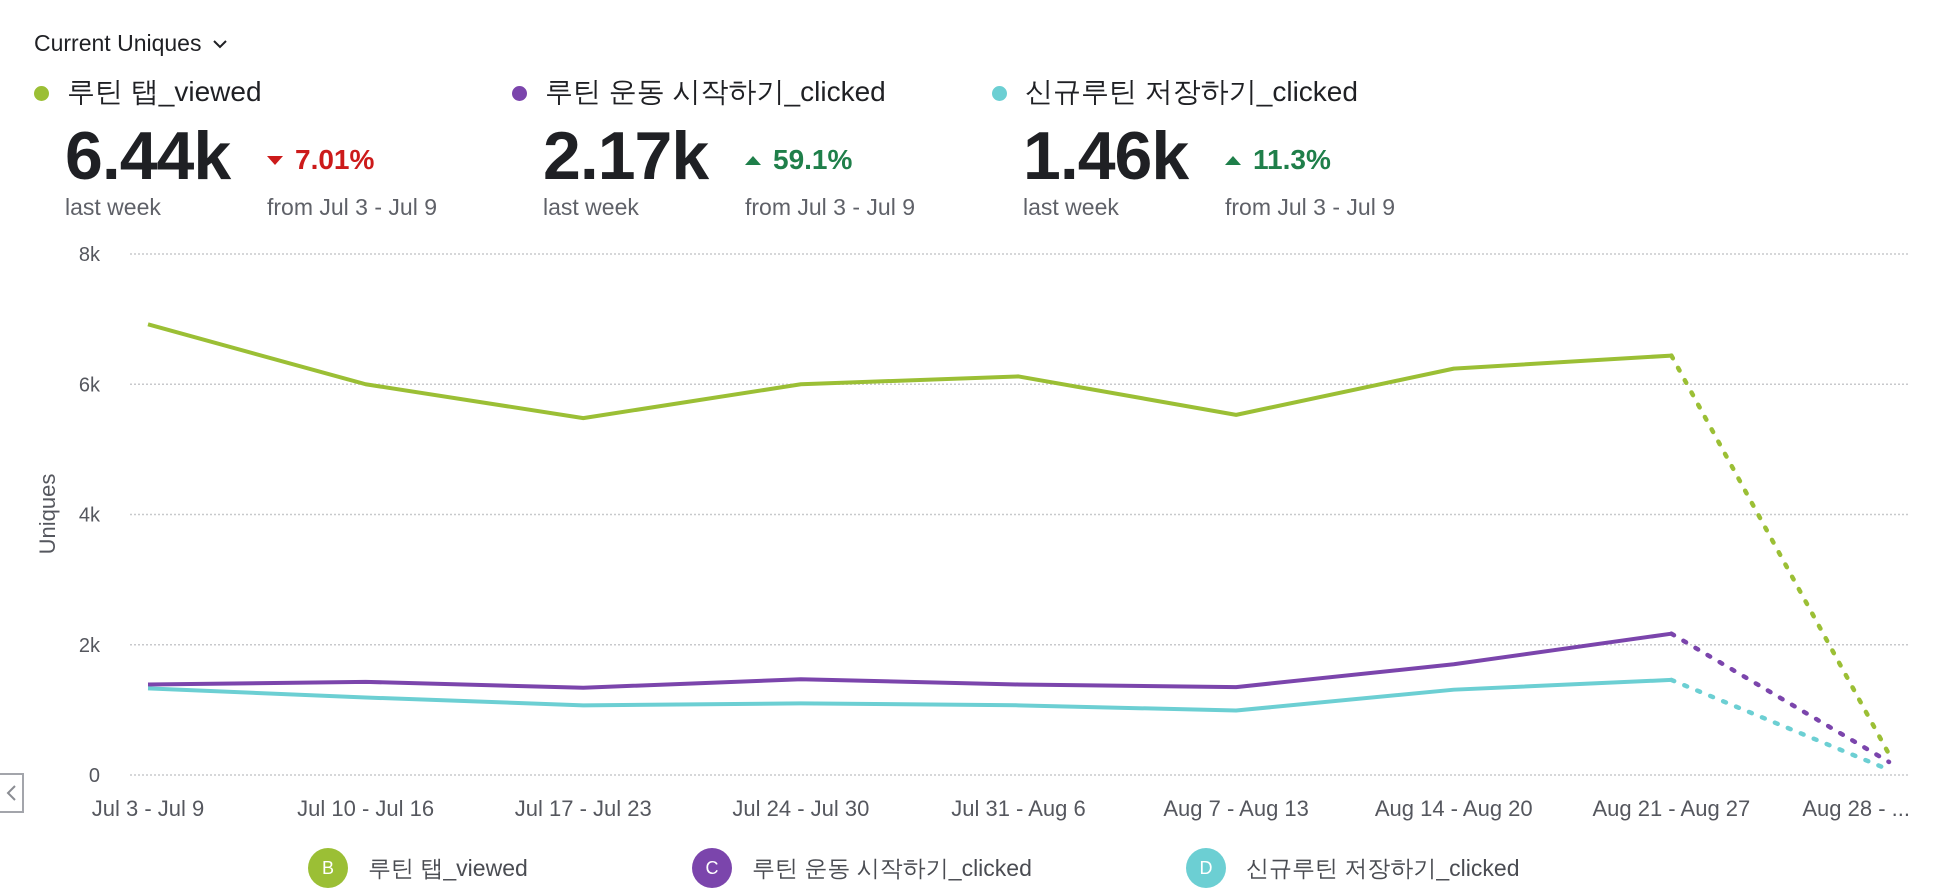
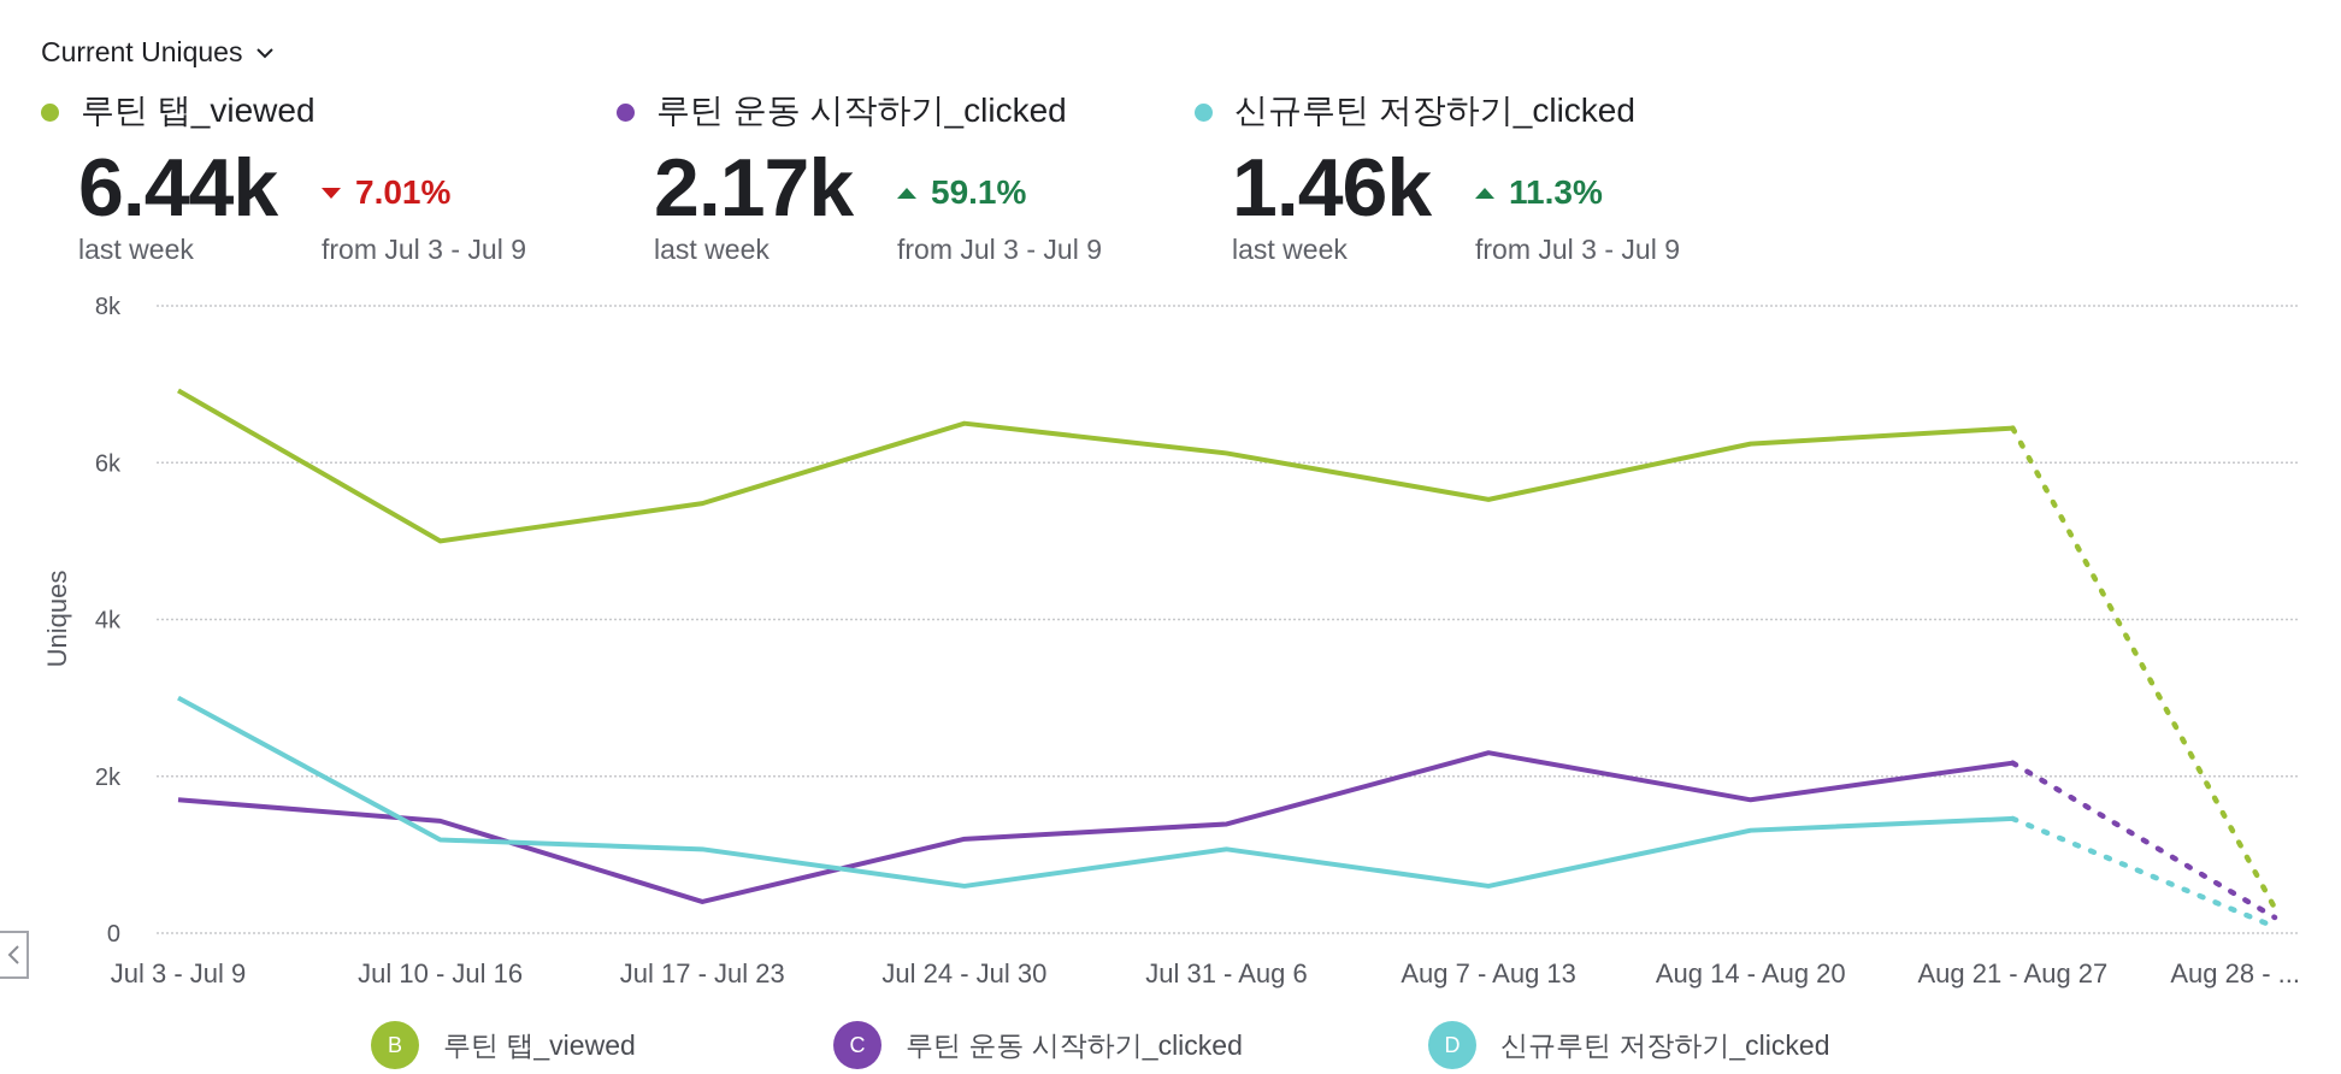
루틴 운동 시작하기_clicked/Jul 3 - Jul 9: 1.4k -> 1.7k
신규루틴 저장하기_clicked/Jul 3 - Jul 9: 1.3k -> 3.0k
루틴 탭_viewed/Jul 10 - Jul 16: 6.0k -> 5.0k
루틴 운동 시작하기_clicked/Jul 17 - Jul 23: 1.3k -> 0.4k
루틴 탭_viewed/Jul 24 - Jul 30: 6.0k -> 6.5k
루틴 운동 시작하기_clicked/Jul 24 - Jul 30: 1.5k -> 1.2k
신규루틴 저장하기_clicked/Jul 24 - Jul 30: 1.1k -> 0.6k
루틴 운동 시작하기_clicked/Aug 7 - Aug 13: 1.4k -> 2.3k
신규루틴 저장하기_clicked/Aug 7 - Aug 13: 1.0k -> 0.6k
